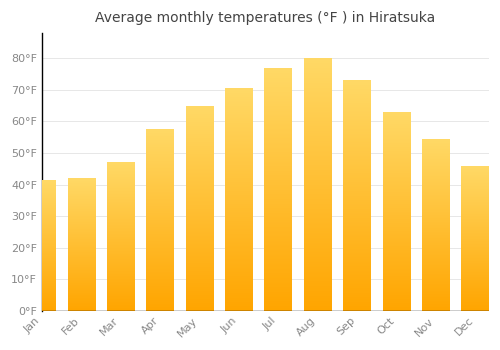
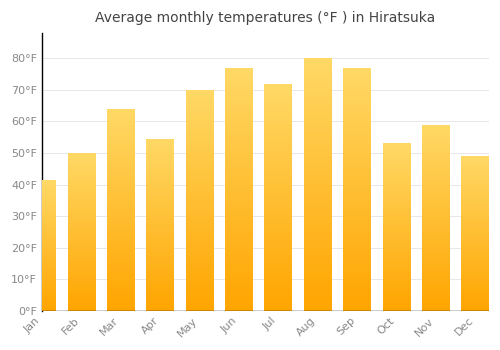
Feb: 42.0°F -> 50.0°F
Mar: 47.0°F -> 64.0°F
Apr: 57.5°F -> 54.5°F
May: 65.0°F -> 70.0°F
Jun: 70.5°F -> 77.0°F
Jul: 77.0°F -> 72.0°F
Sep: 73.0°F -> 77.0°F
Oct: 63.0°F -> 53.0°F
Nov: 54.5°F -> 59.0°F
Dec: 46.0°F -> 49.0°F
